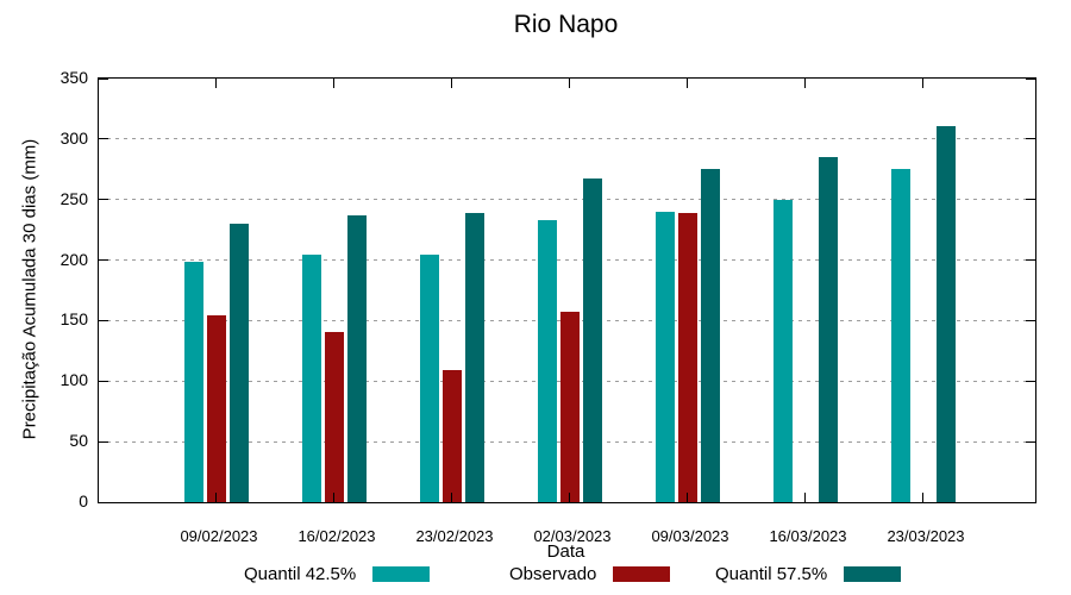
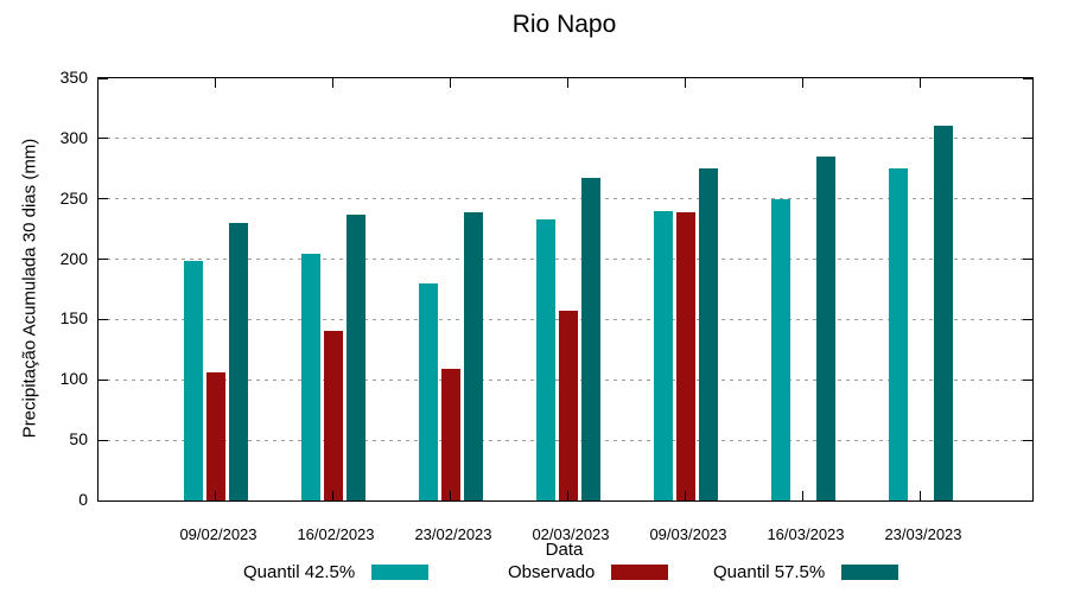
Observado/09/02/2023: 154 -> 106
Quantil 42.5%/23/02/2023: 205 -> 180
